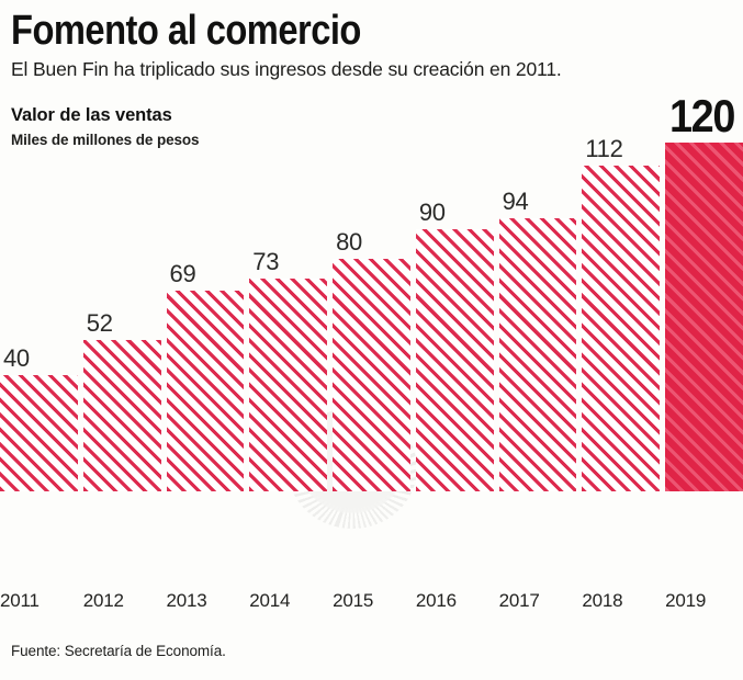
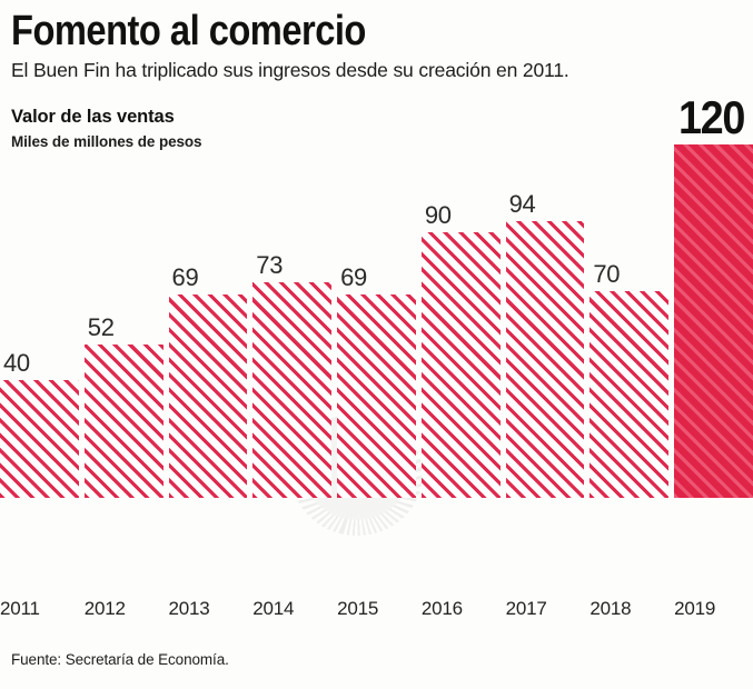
2015: 80 -> 69
2018: 112 -> 70
